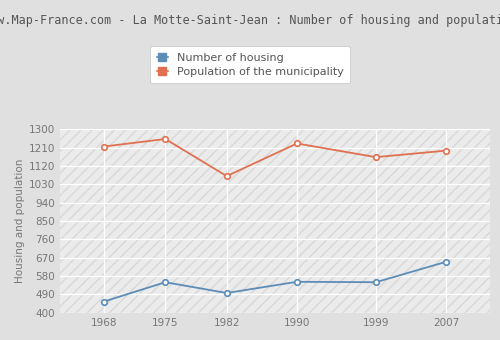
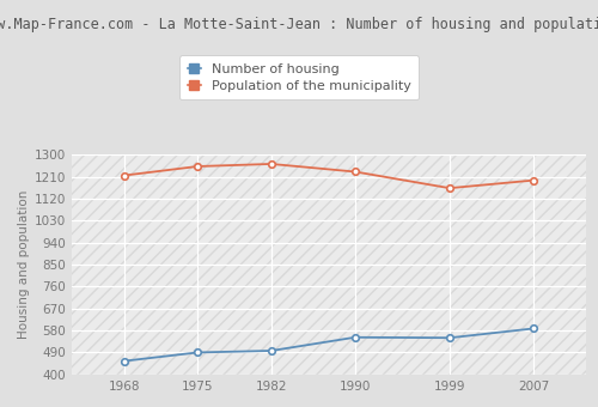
Number of housing/1975: 550 -> 490
Population of the municipality/1982: 1070 -> 1262
Number of housing/2007: 650 -> 588
